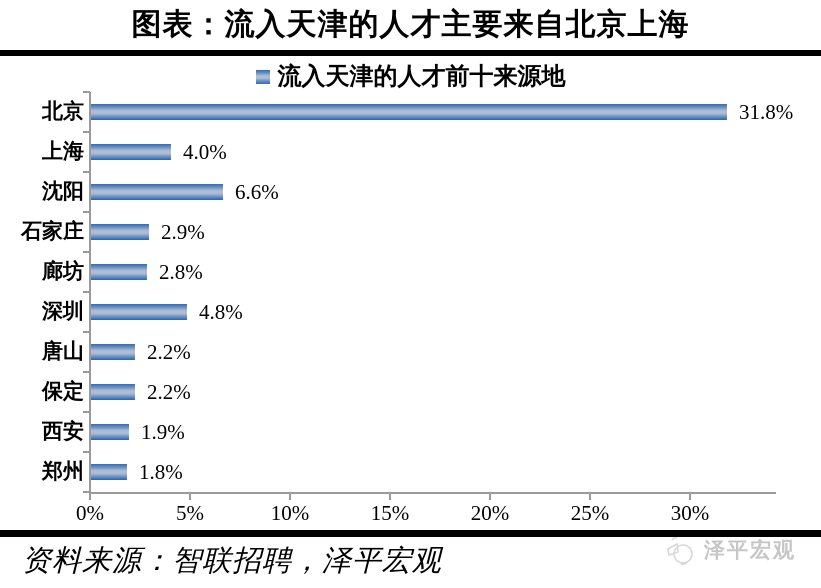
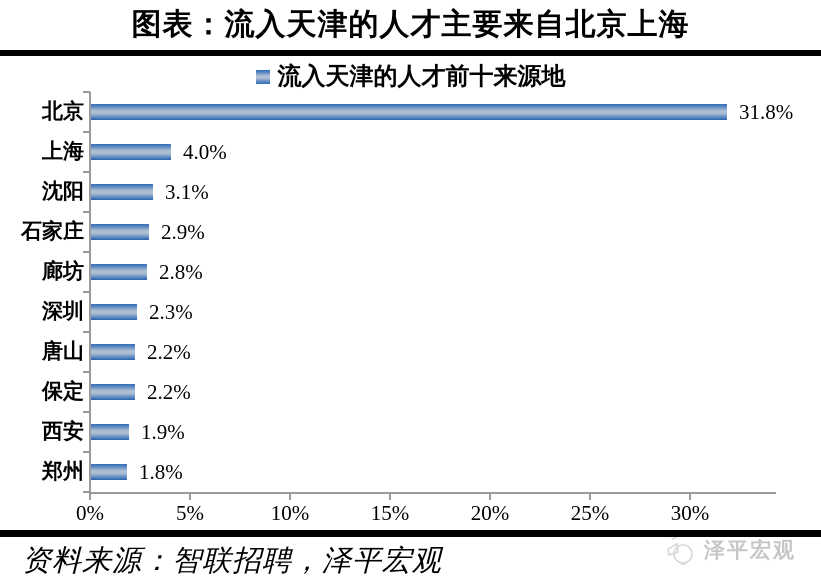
沈阳: 6.6% -> 3.1%
深圳: 4.8% -> 2.3%
